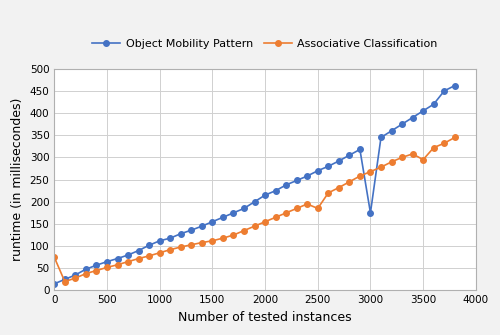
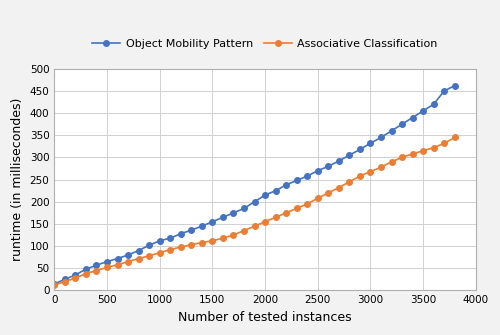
Associative Classification/0: 75 -> 12
Associative Classification/2500: 185 -> 208
Object Mobility Pattern/3000: 175 -> 332
Associative Classification/3500: 295 -> 315
